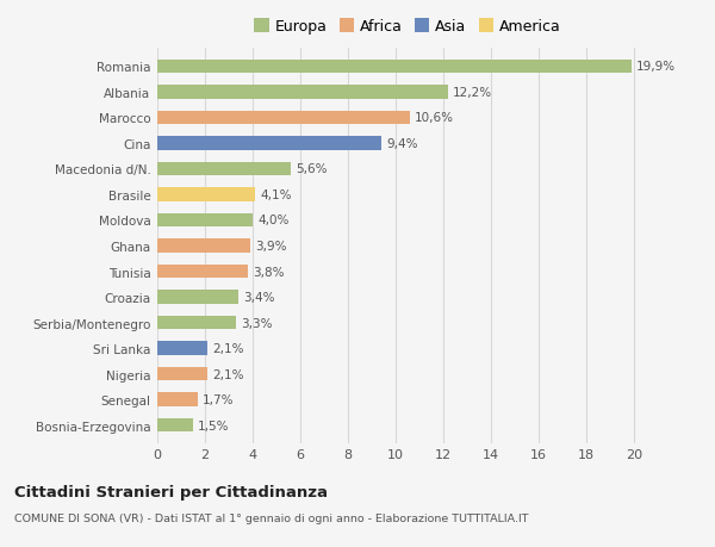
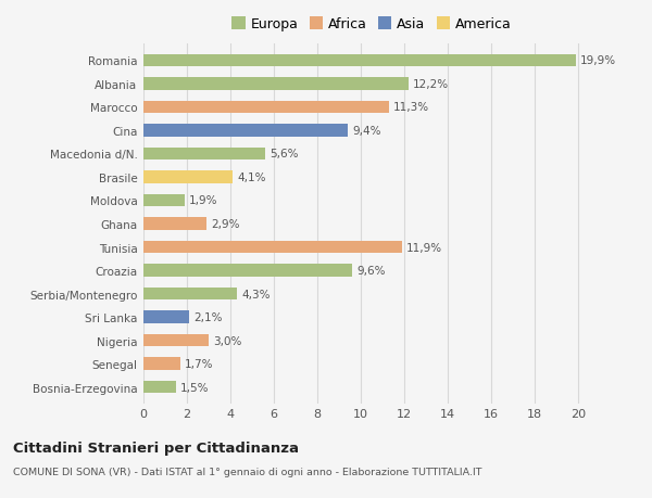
Marocco: 10,6% -> 11,3%
Moldova: 4,0% -> 1,9%
Ghana: 3,9% -> 2,9%
Tunisia: 3,8% -> 11,9%
Croazia: 3,4% -> 9,6%
Serbia/Montenegro: 3,3% -> 4,3%
Nigeria: 2,1% -> 3,0%
